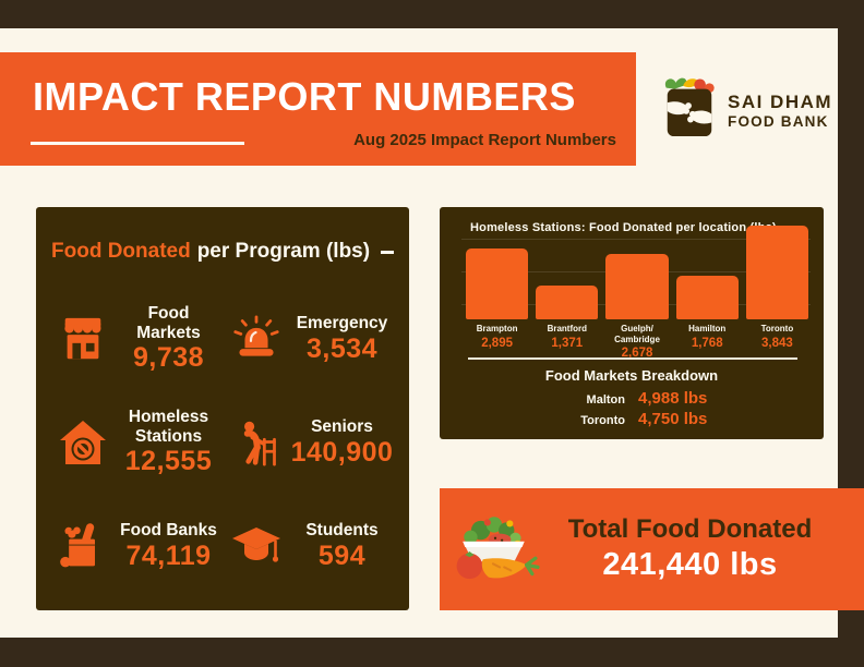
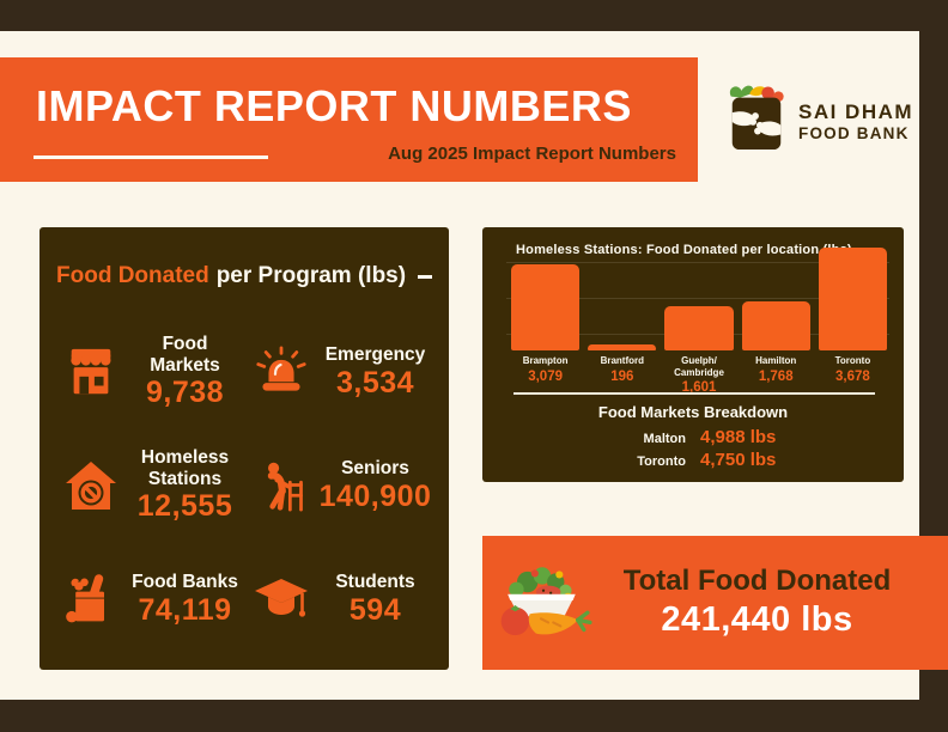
Brampton: 2,895 -> 3,079
Brantford: 1,371 -> 196
Guelph/ Cambridge: 2,678 -> 1,601
Toronto: 3,843 -> 3,678
